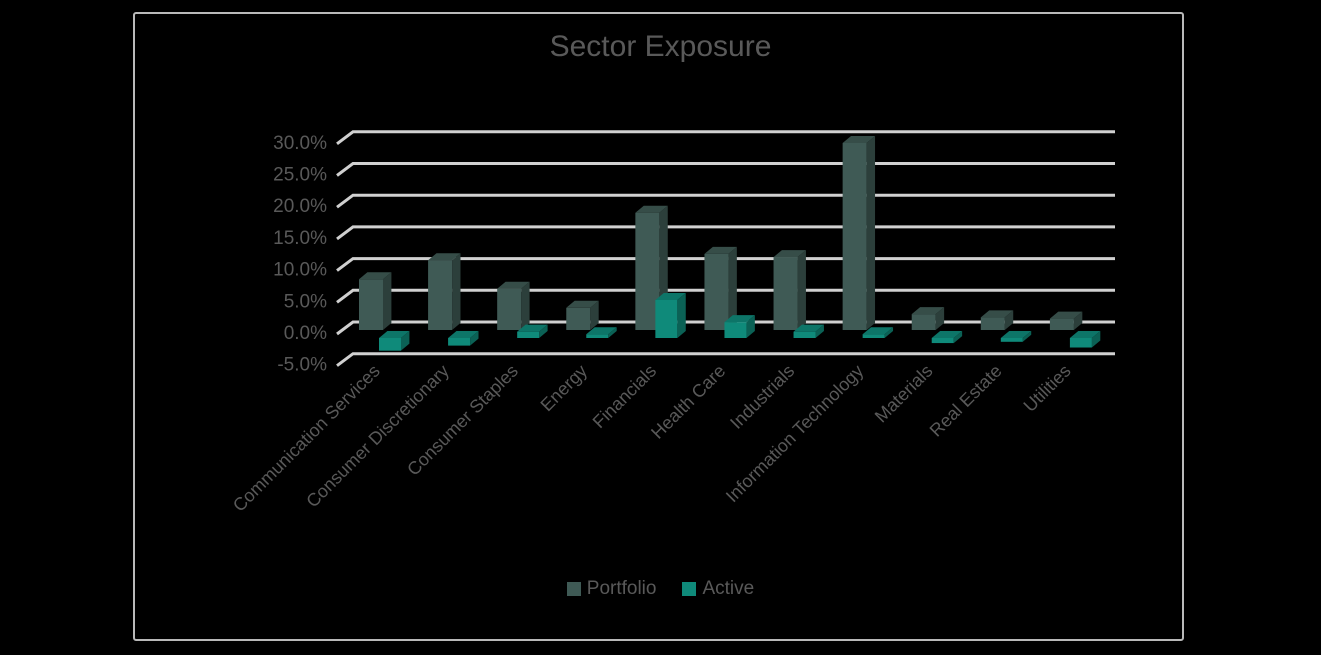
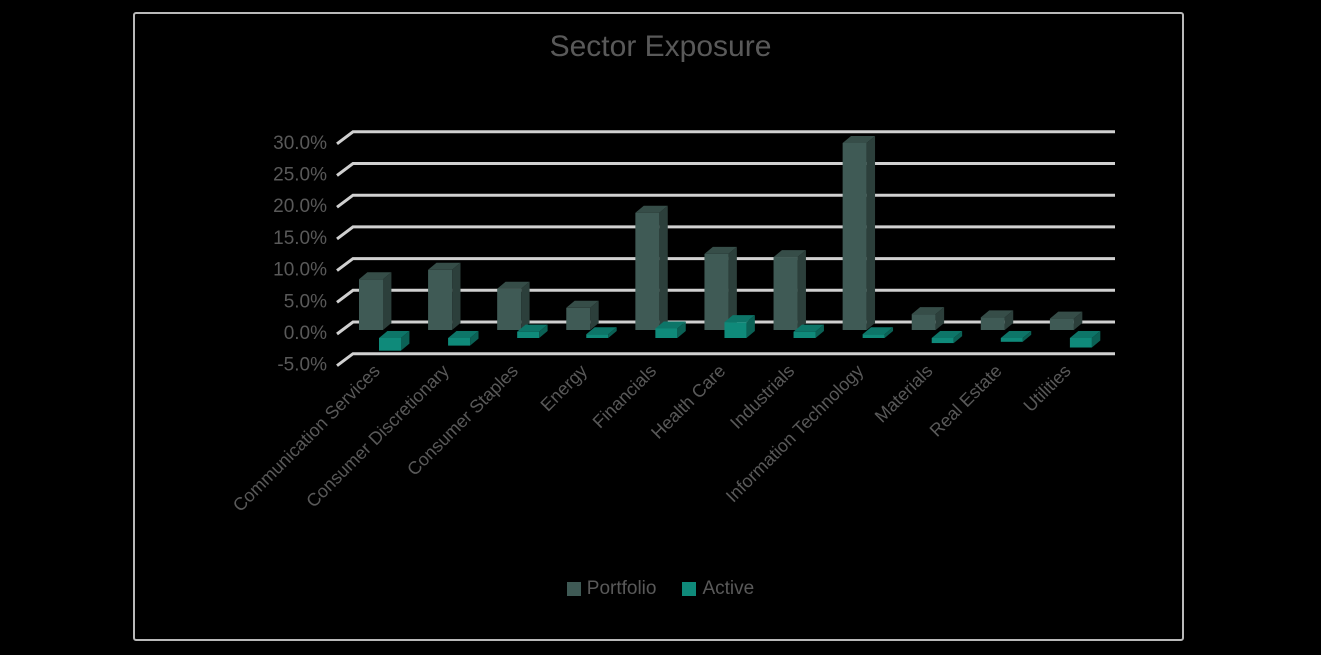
Portfolio/Consumer Discretionary: 11% -> 10%
Active/Financials: 6% -> 1%
